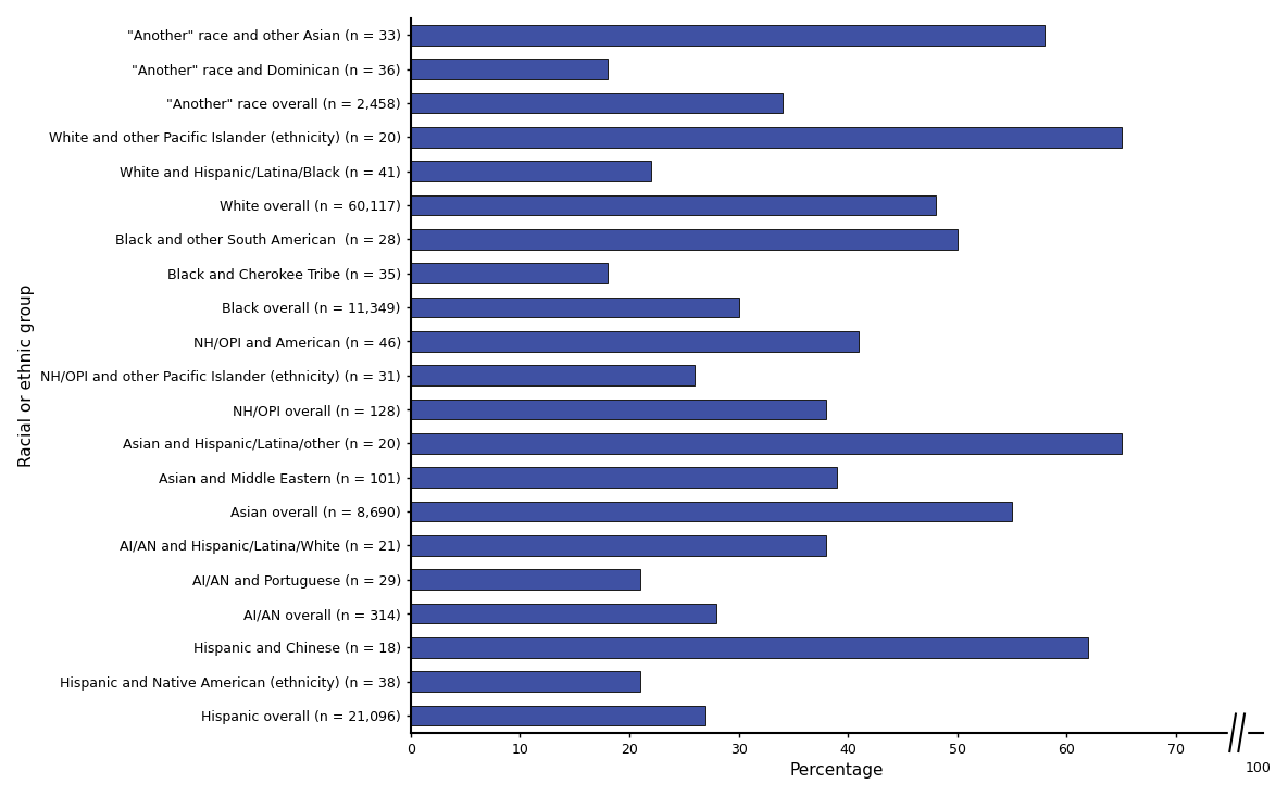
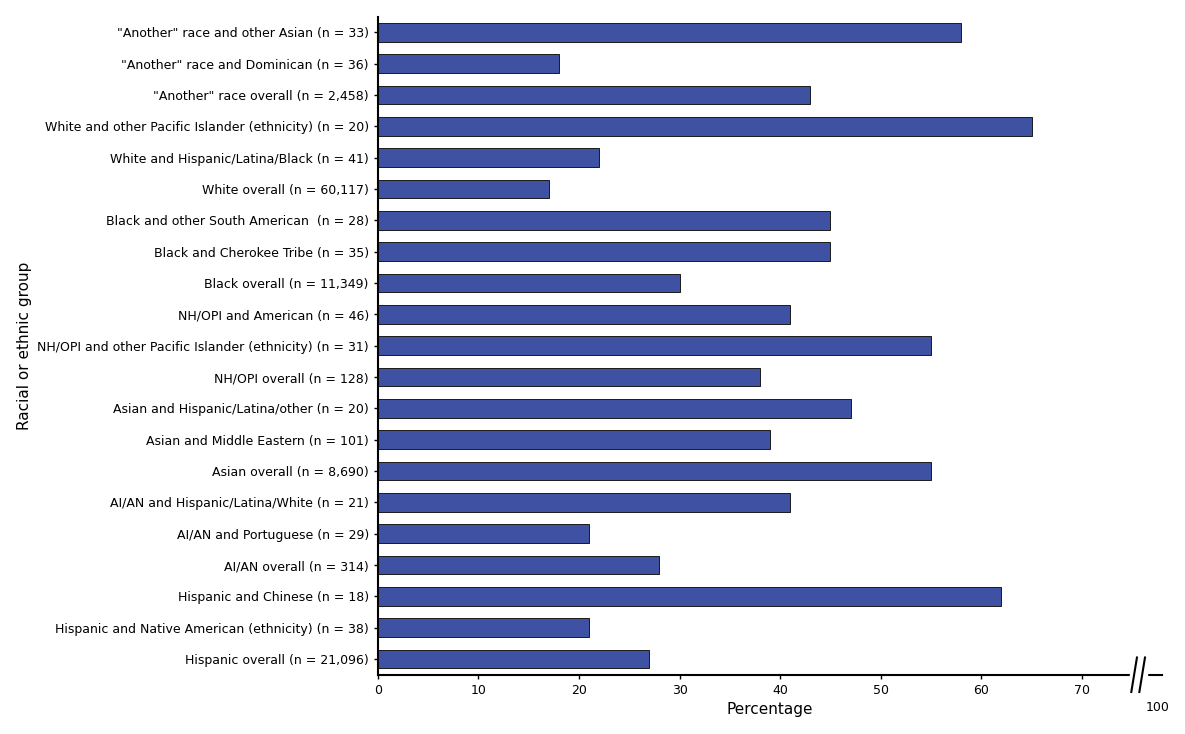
"Another" race overall (n = 2,458): 34 -> 43
White overall (n = 60,117): 48 -> 17
Black and other South American (n = 28): 50 -> 45
Black and Cherokee Tribe (n = 35): 18 -> 45
NH/OPI and other Pacific Islander (ethnicity) (n = 31): 26 -> 55
Asian and Hispanic/Latina/other (n = 20): 65 -> 47
AI/AN and Hispanic/Latina/White (n = 21): 38 -> 41
